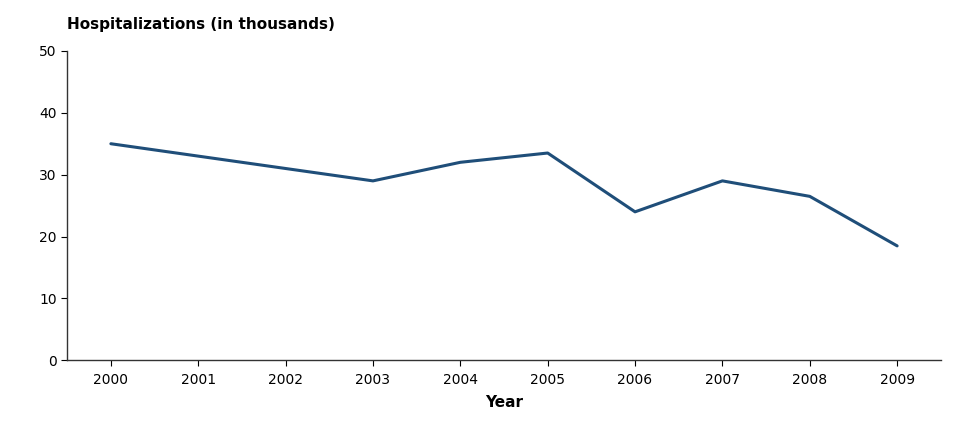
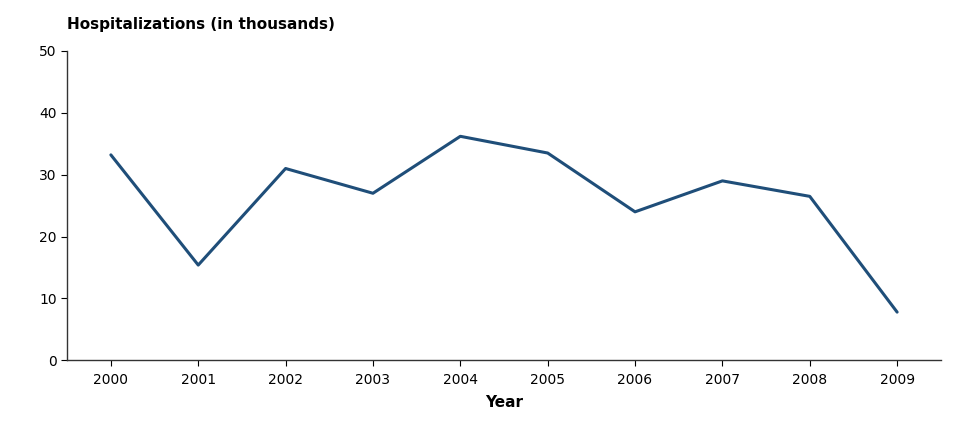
2000: 35.0 -> 33.2
2001: 33.0 -> 15.4
2003: 29.0 -> 27.0
2004: 32.0 -> 36.2
2009: 18.5 -> 7.8
